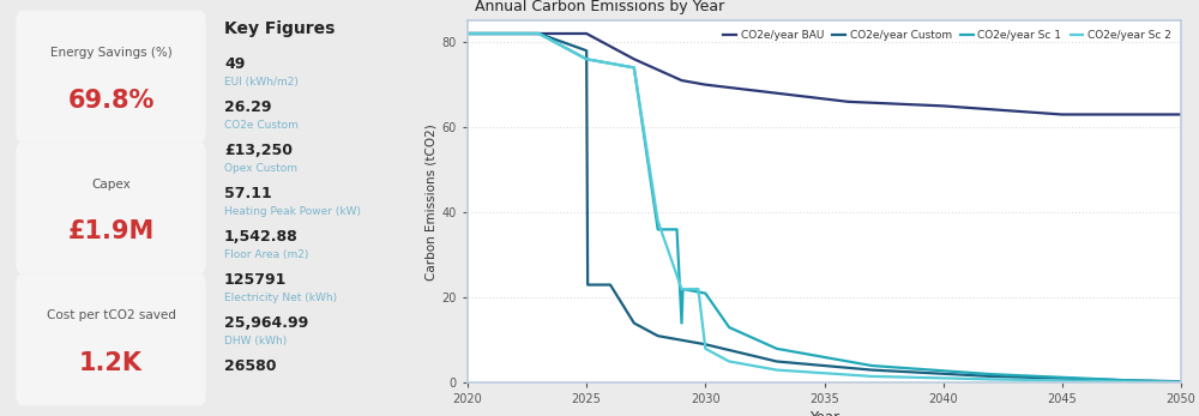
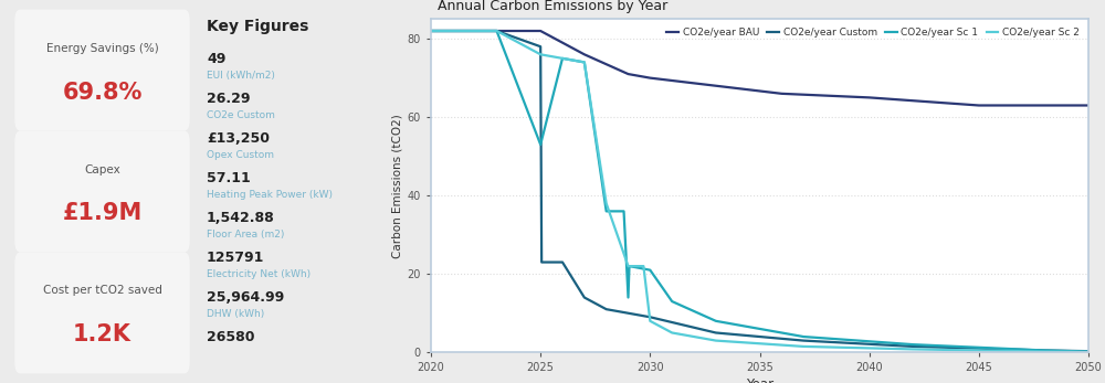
CO2e/year Sc 1/2025: 76.0 -> 53.0
